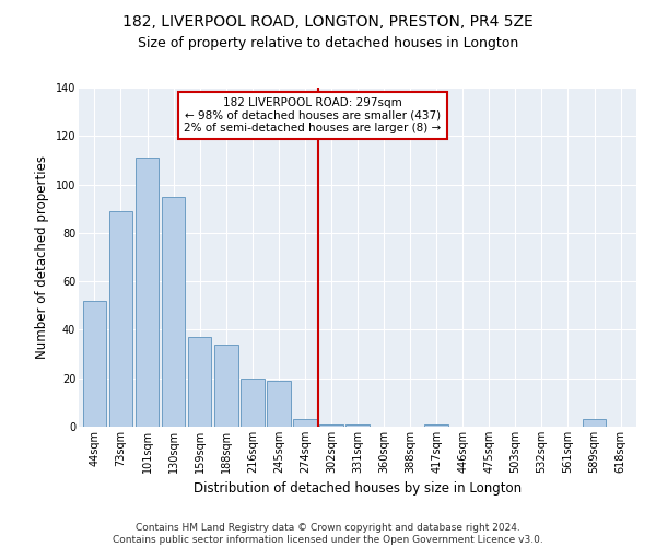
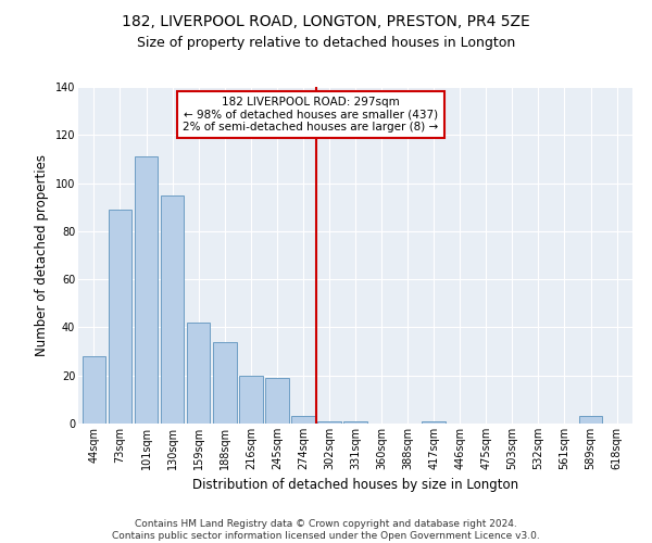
44sqm: 52 -> 28
159sqm: 37 -> 42
